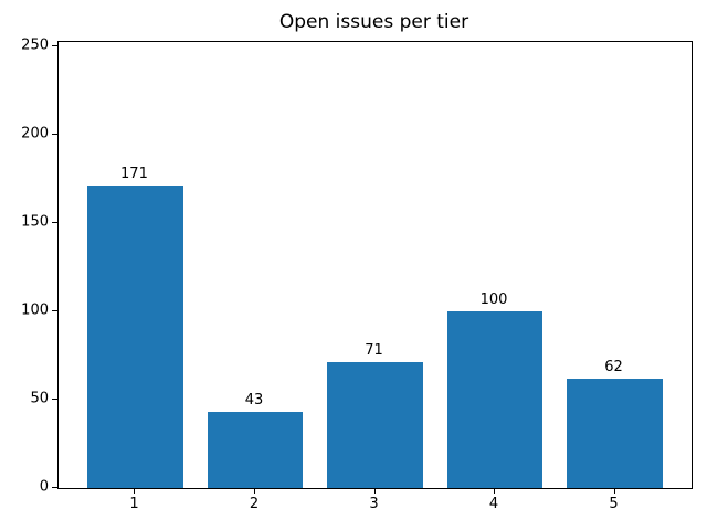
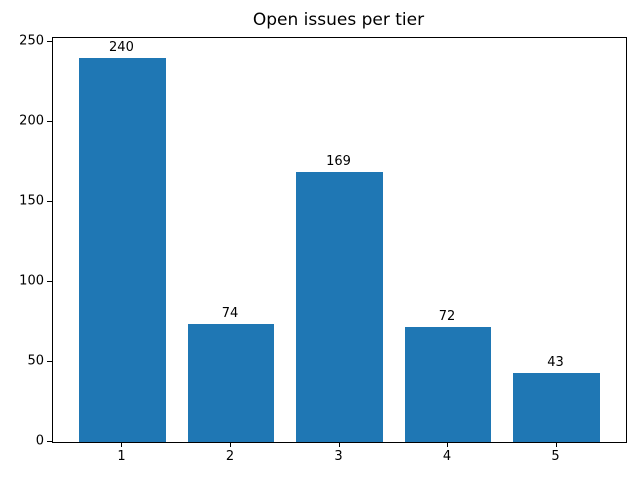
1: 171 -> 240
2: 43 -> 74
3: 71 -> 169
4: 100 -> 72
5: 62 -> 43
